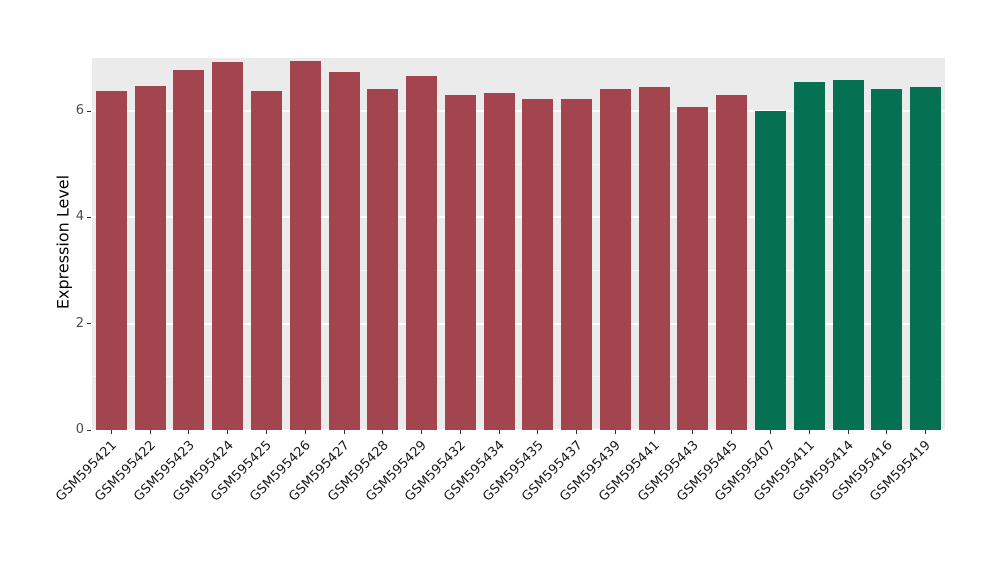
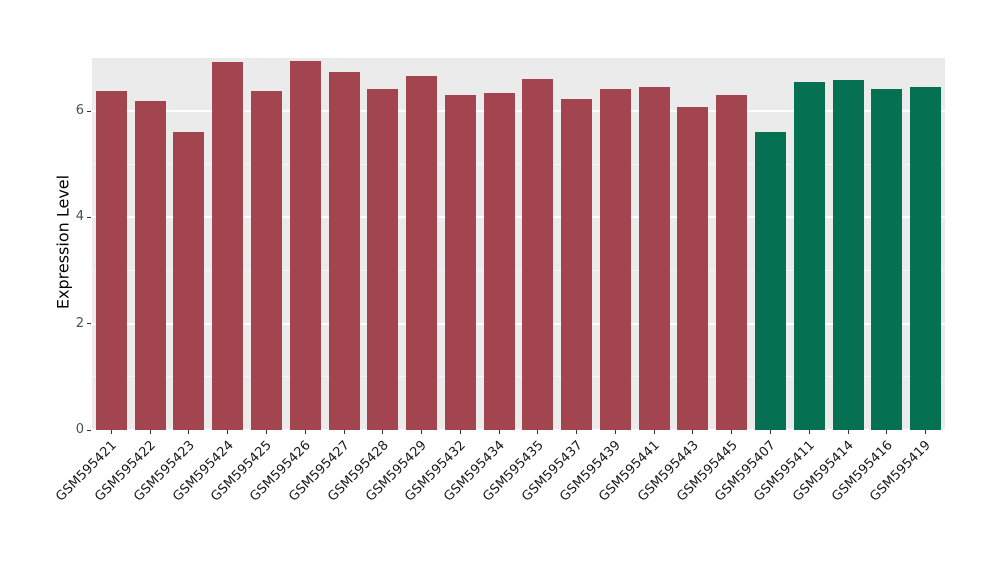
GSM595422: 6.5 -> 6.2
GSM595423: 6.8 -> 5.6
GSM595435: 6.2 -> 6.6
GSM595407: 6.0 -> 5.6
